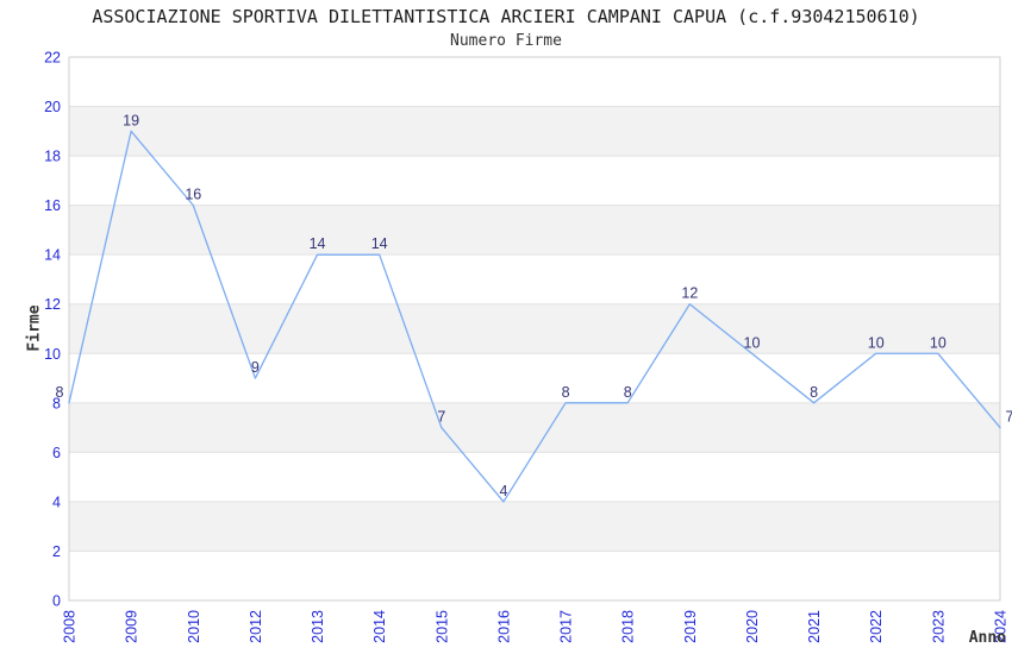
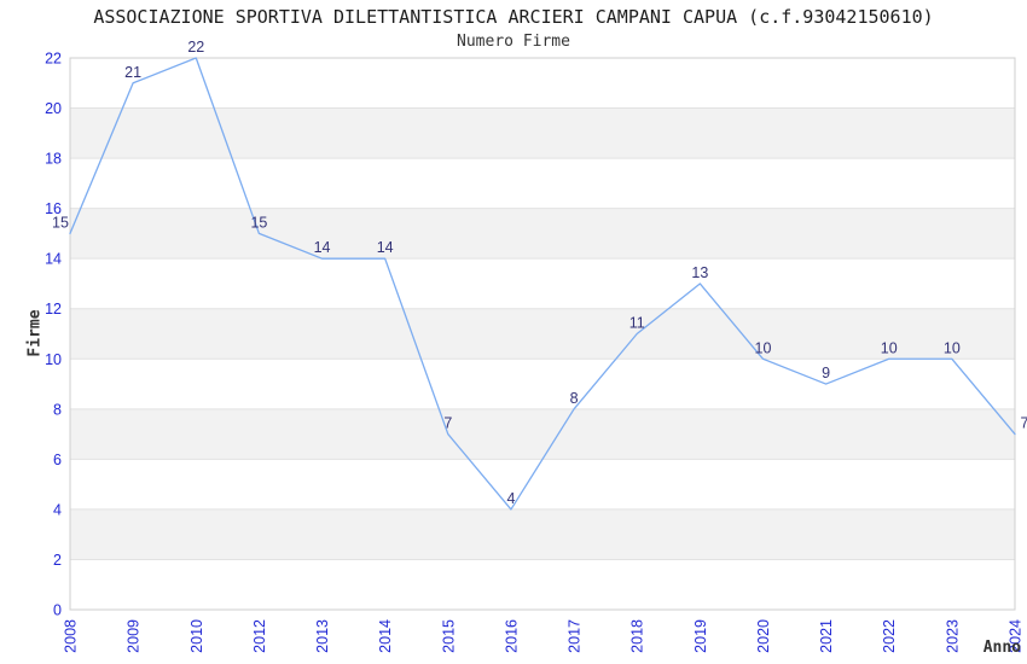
2008: 8 -> 15
2009: 19 -> 21
2010: 16 -> 22
2012: 9 -> 15
2018: 8 -> 11
2019: 12 -> 13
2021: 8 -> 9
